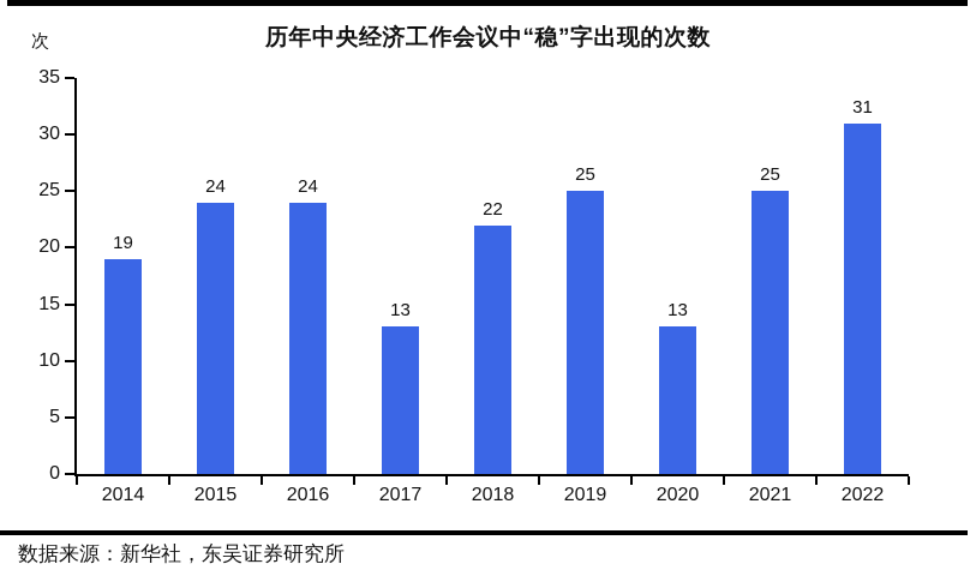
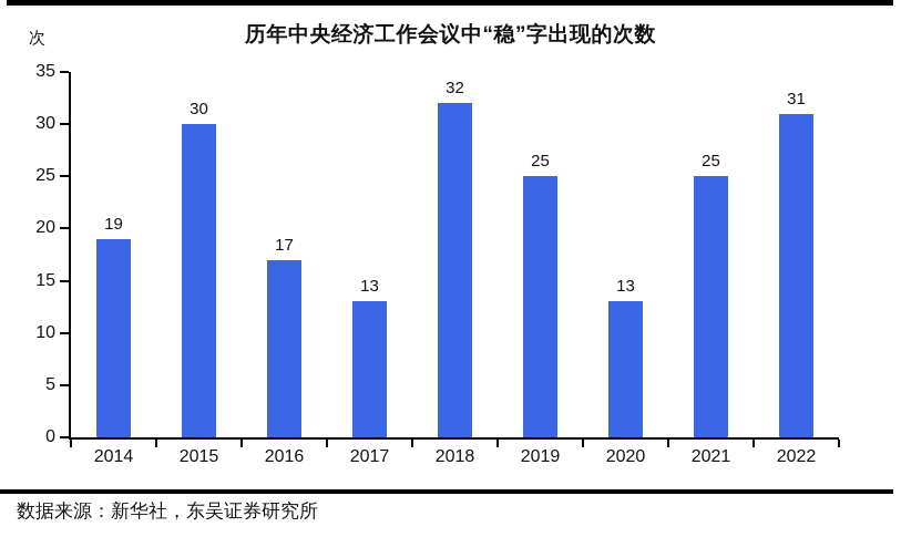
2015: 24 -> 30
2016: 24 -> 17
2018: 22 -> 32
